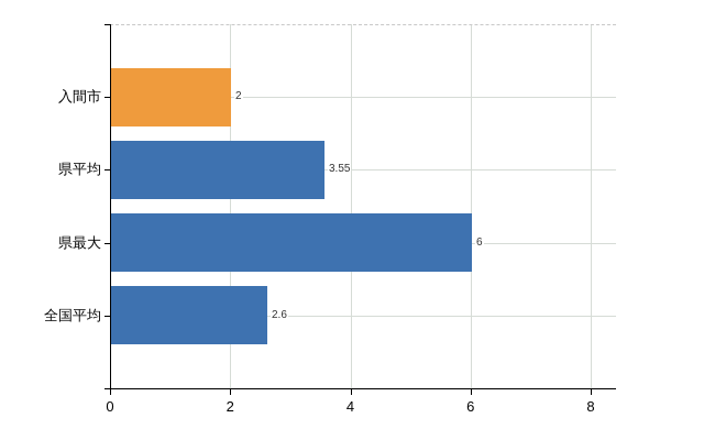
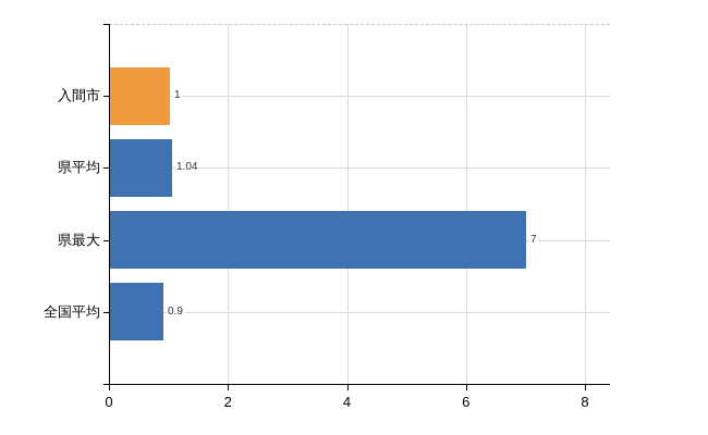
入間市: 2 -> 1
県平均: 3.55 -> 1.04
県最大: 6 -> 7
全国平均: 2.6 -> 0.9
